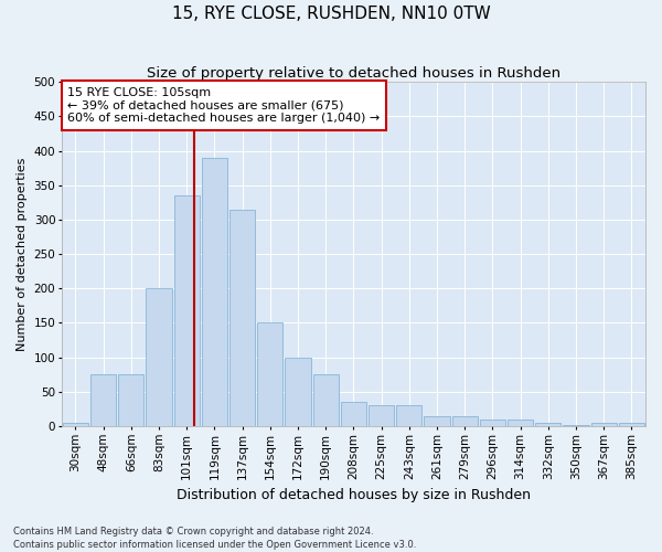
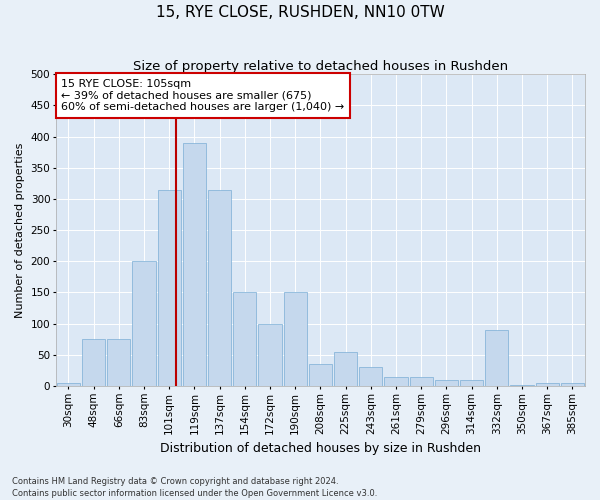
101sqm: 335 -> 314
190sqm: 75 -> 150
225sqm: 30 -> 54
332sqm: 5 -> 90
